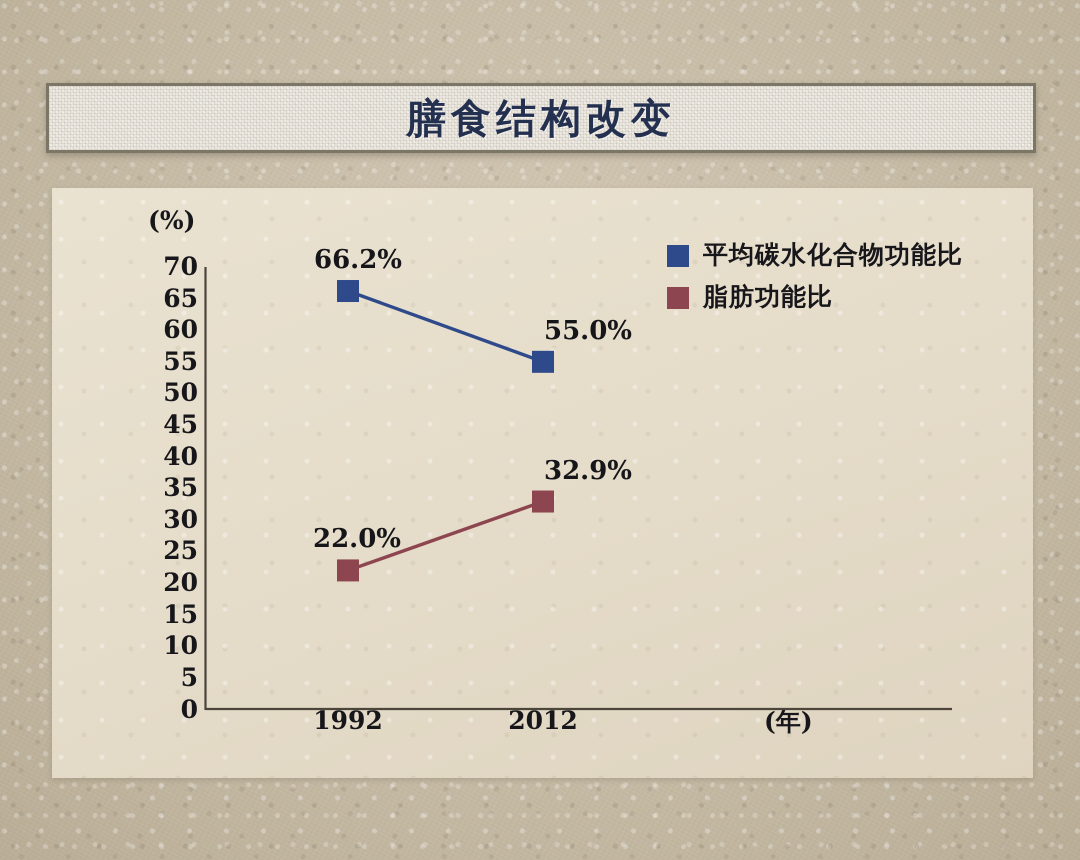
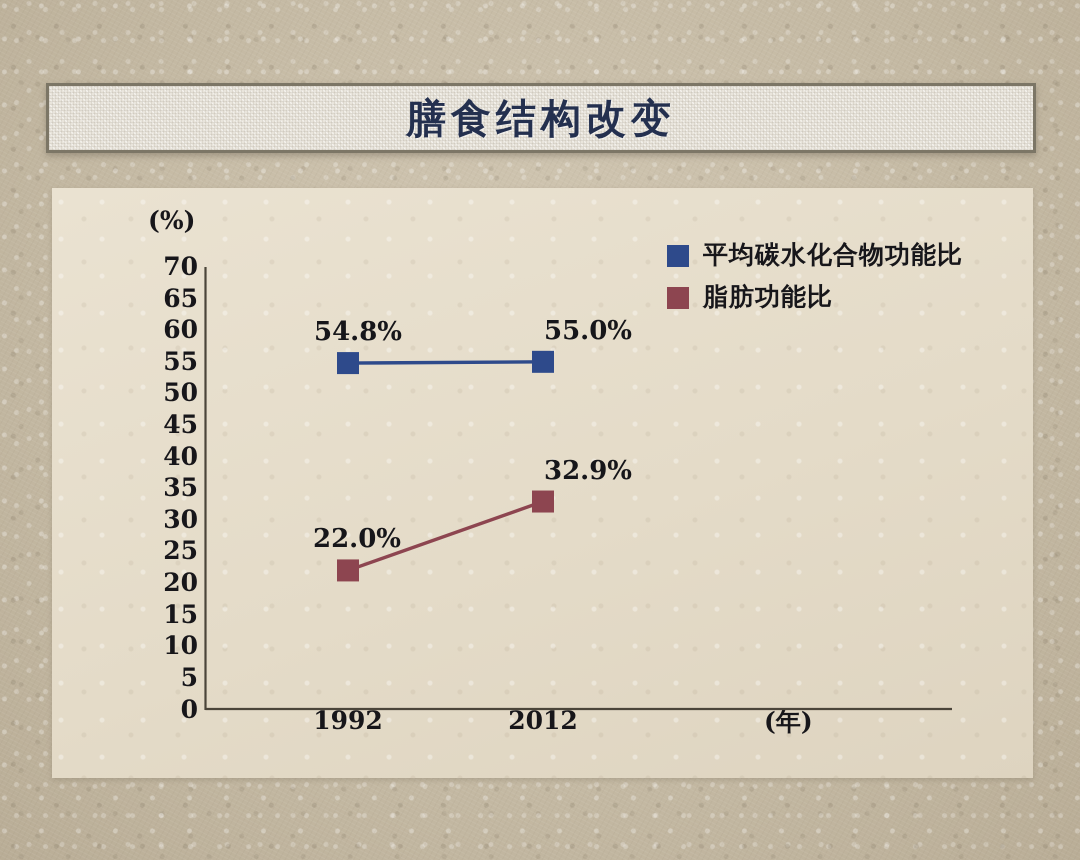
平均碳水化合物功能比/1992: 66.2% -> 54.8%
